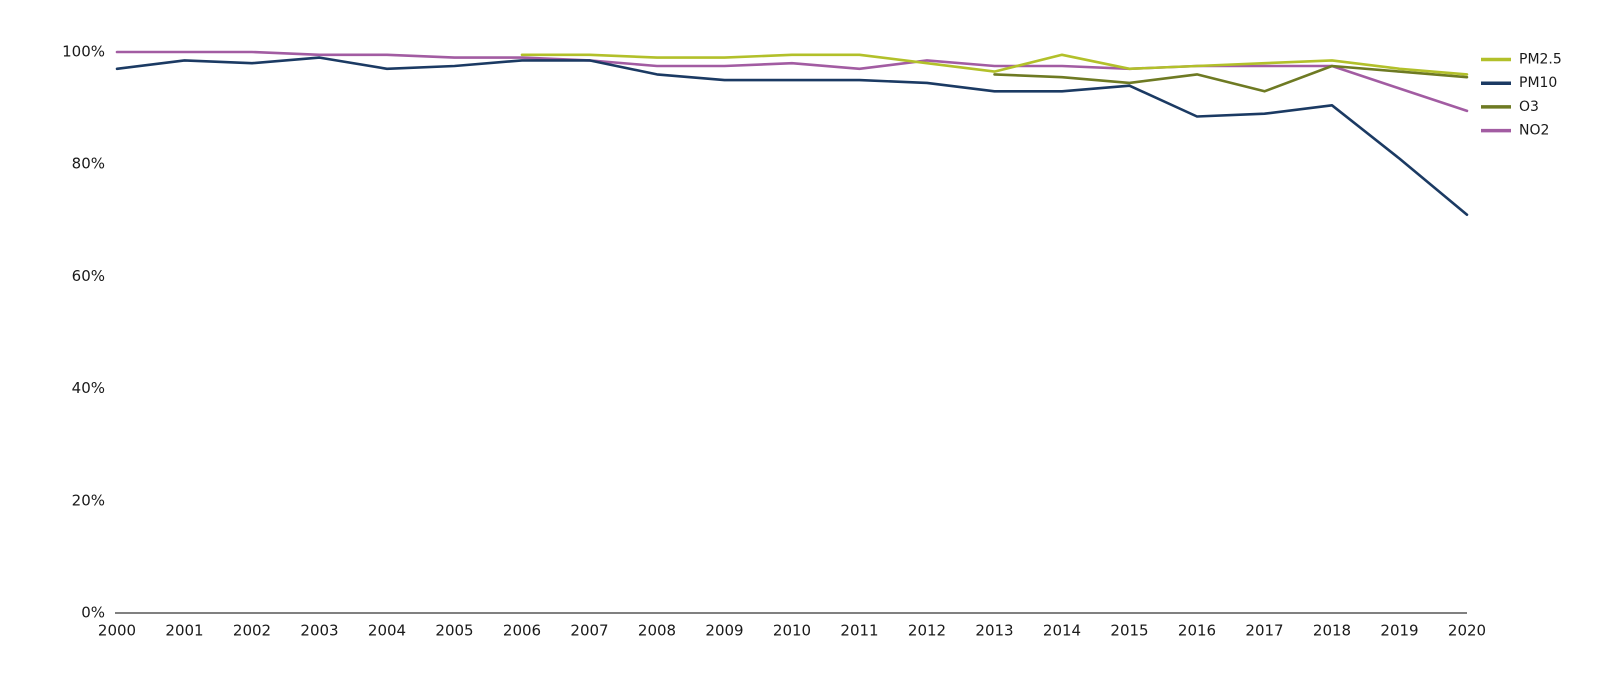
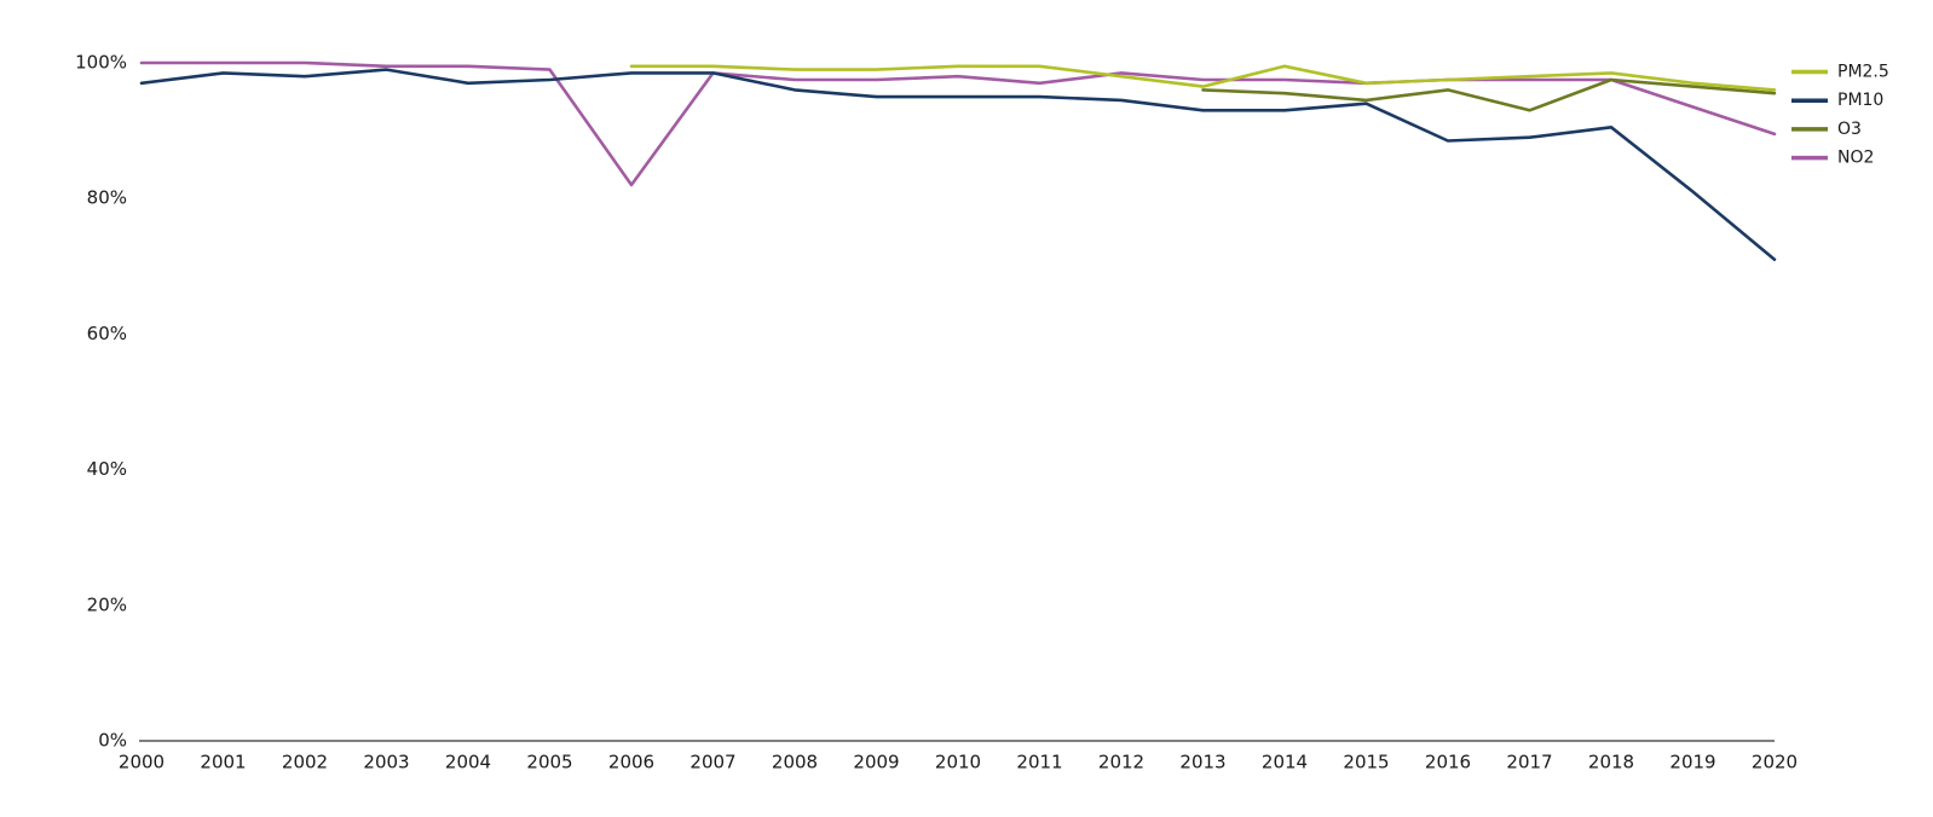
NO2/2006: 99% -> 82%
